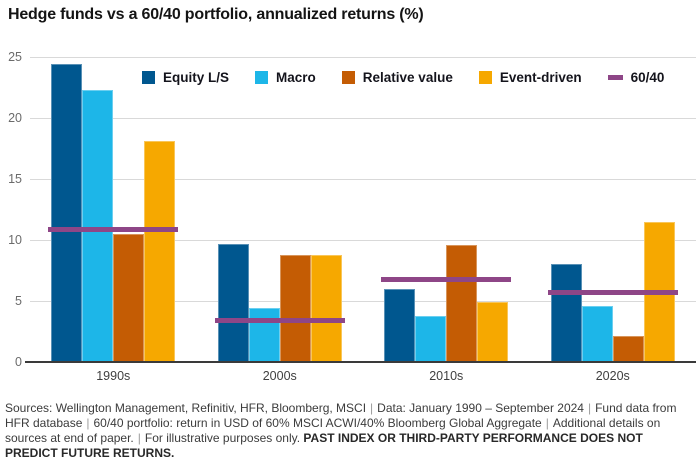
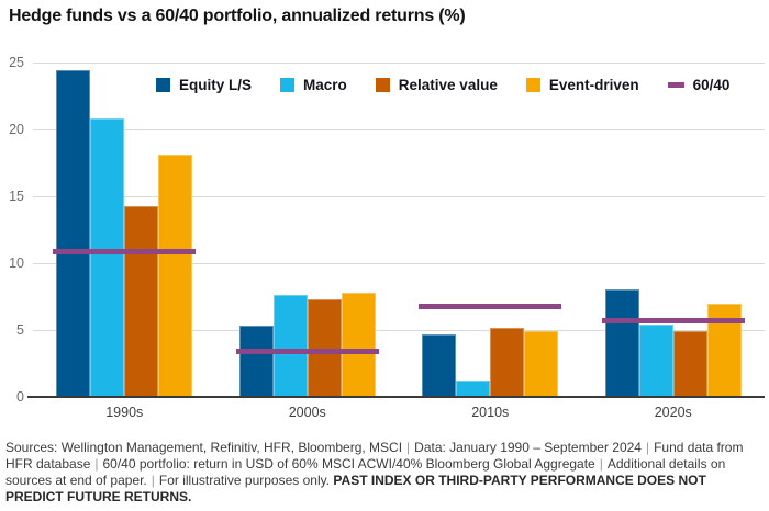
Macro/1990s: 22.3 -> 20.8
Relative value/1990s: 10.5 -> 14.3
Equity L/S/2000s: 9.7 -> 5.3
Macro/2000s: 4.4 -> 7.6
Relative value/2000s: 8.8 -> 7.3
Event-driven/2000s: 8.8 -> 7.8
Equity L/S/2010s: 6.0 -> 4.7
Macro/2010s: 3.8 -> 1.2
Relative value/2010s: 9.6 -> 5.2
Macro/2020s: 4.6 -> 5.4
Relative value/2020s: 2.1 -> 4.9
Event-driven/2020s: 11.5 -> 7.0
